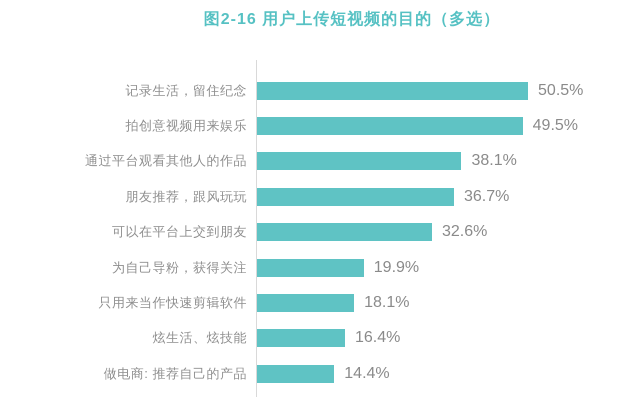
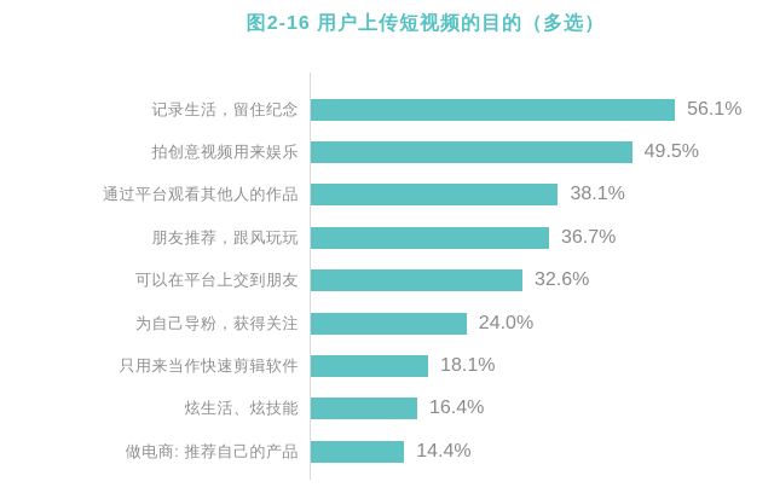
记录生活，留住纪念: 50.5% -> 56.1%
为自己导粉，获得关注: 19.9% -> 24.0%
